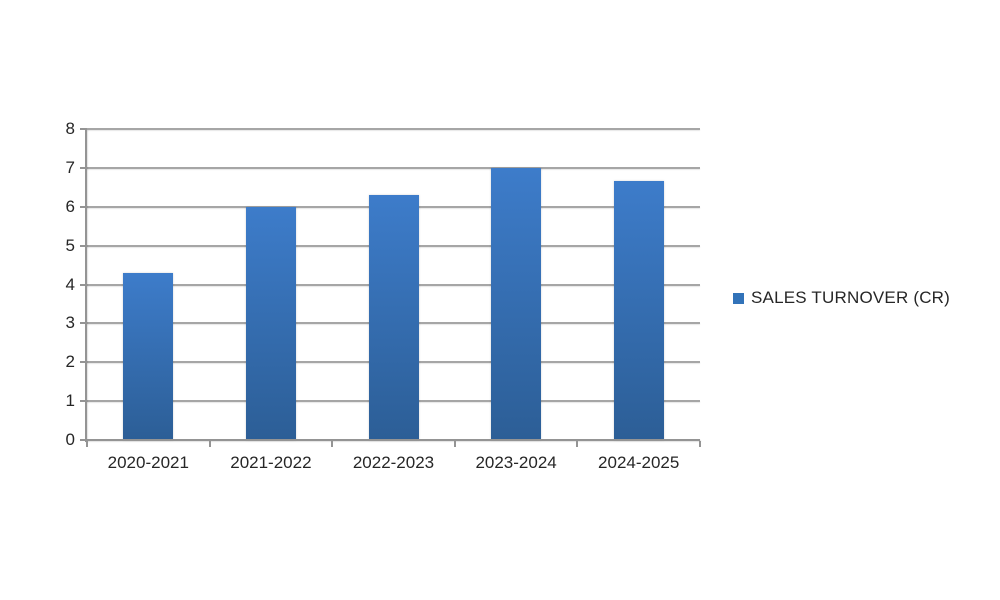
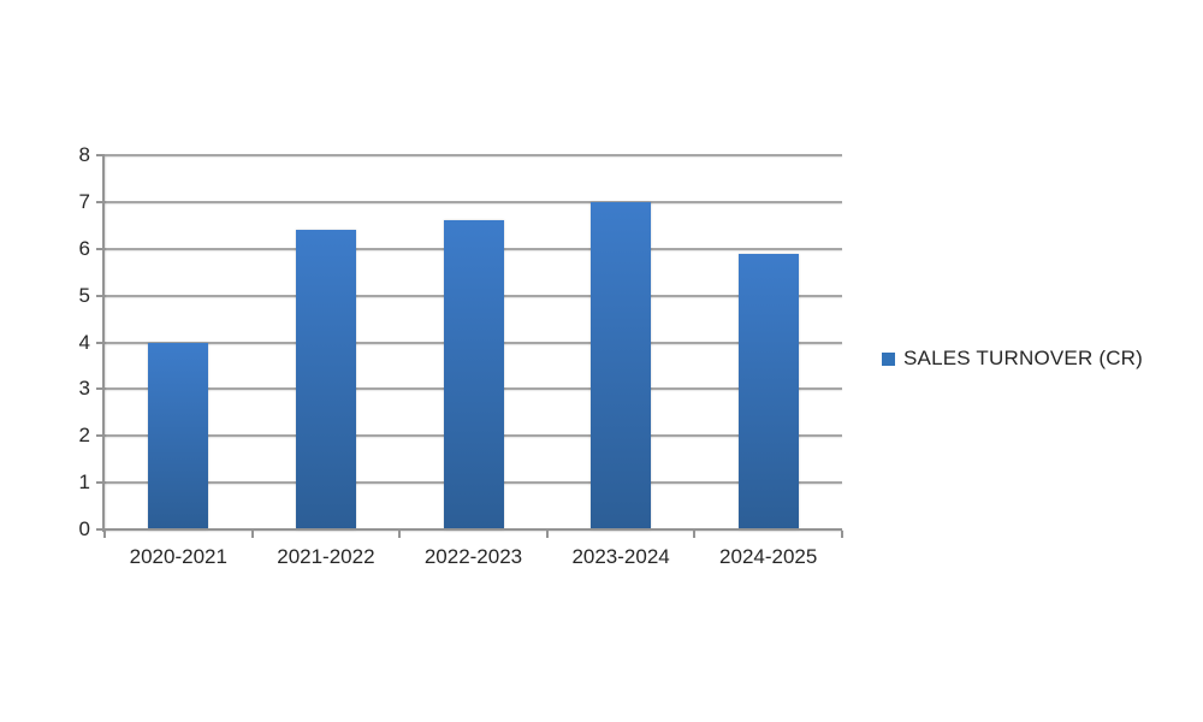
2020-2021: 4.3 -> 4.0
2021-2022: 6.0 -> 6.4
2022-2023: 6.3 -> 6.6
2024-2025: 6.7 -> 5.9
